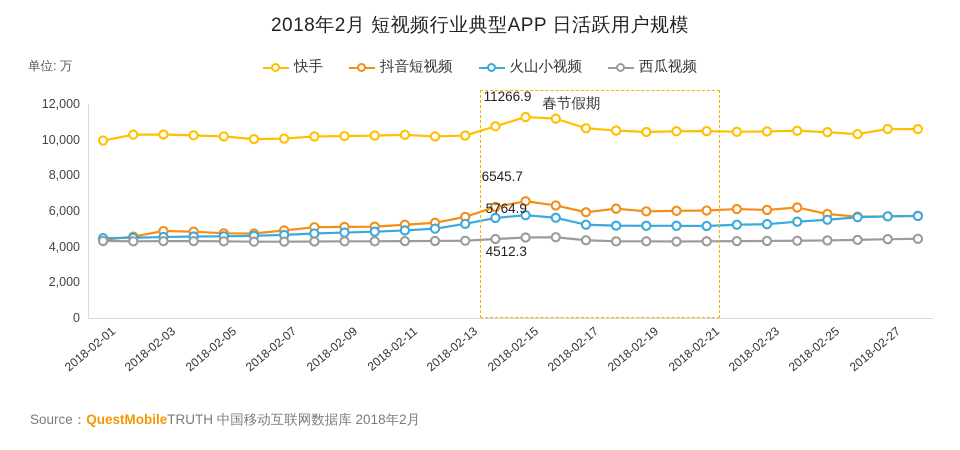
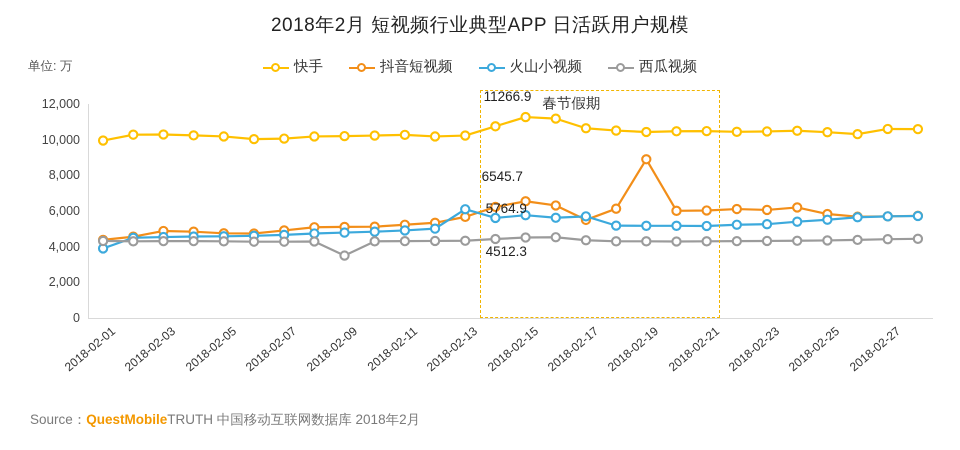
火山小视频/2018-02-01: 4500 -> 3900
西瓜视频/2018-02-09: 4300 -> 3500
火山小视频/2018-02-13: 5300 -> 6100
抖音短视频/2018-02-17: 5900 -> 5500
火山小视频/2018-02-17: 5200 -> 5700
抖音短视频/2018-02-19: 6000 -> 8900
